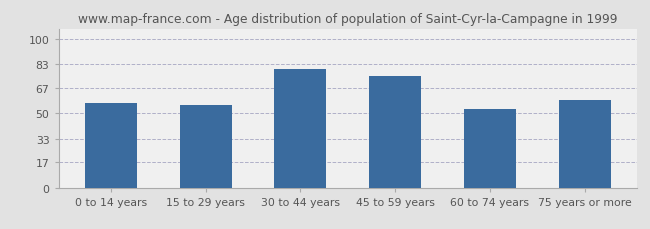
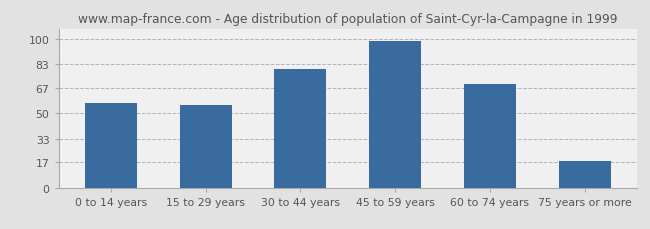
45 to 59 years: 75 -> 99
60 to 74 years: 53 -> 70
75 years or more: 59 -> 18
